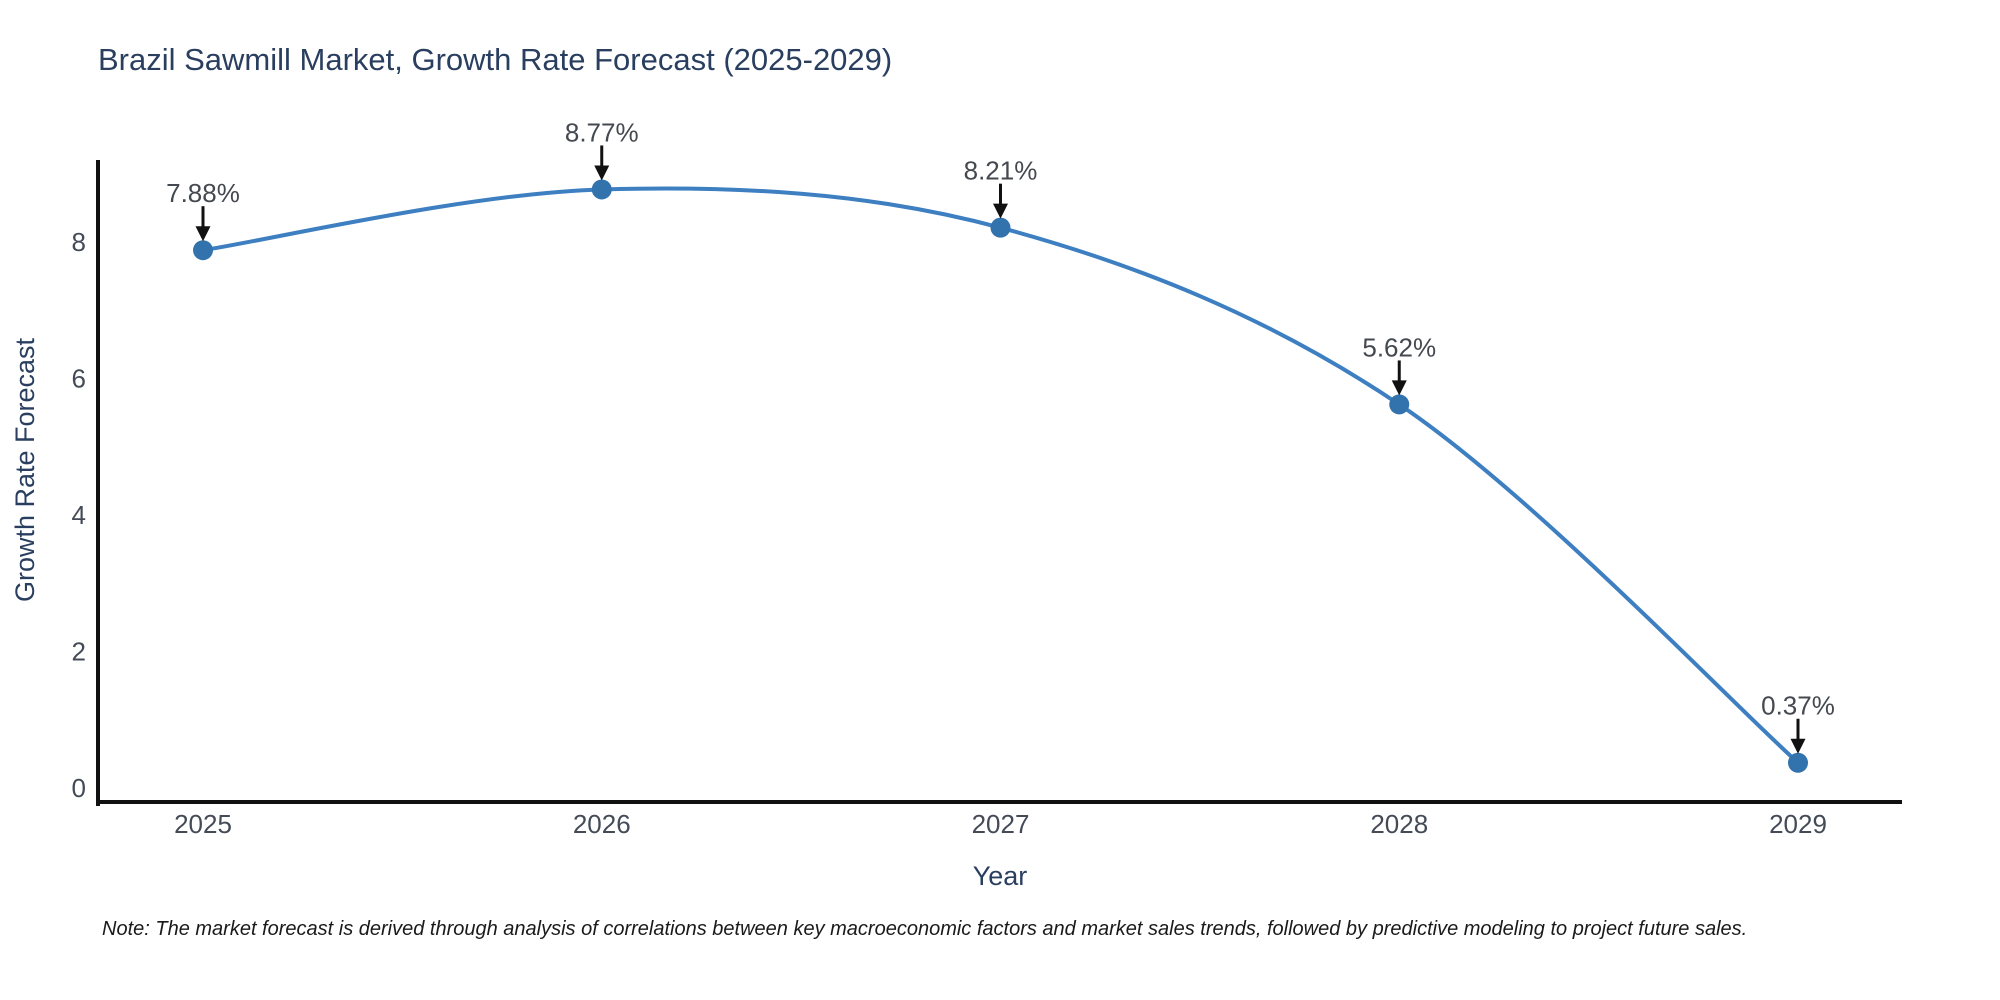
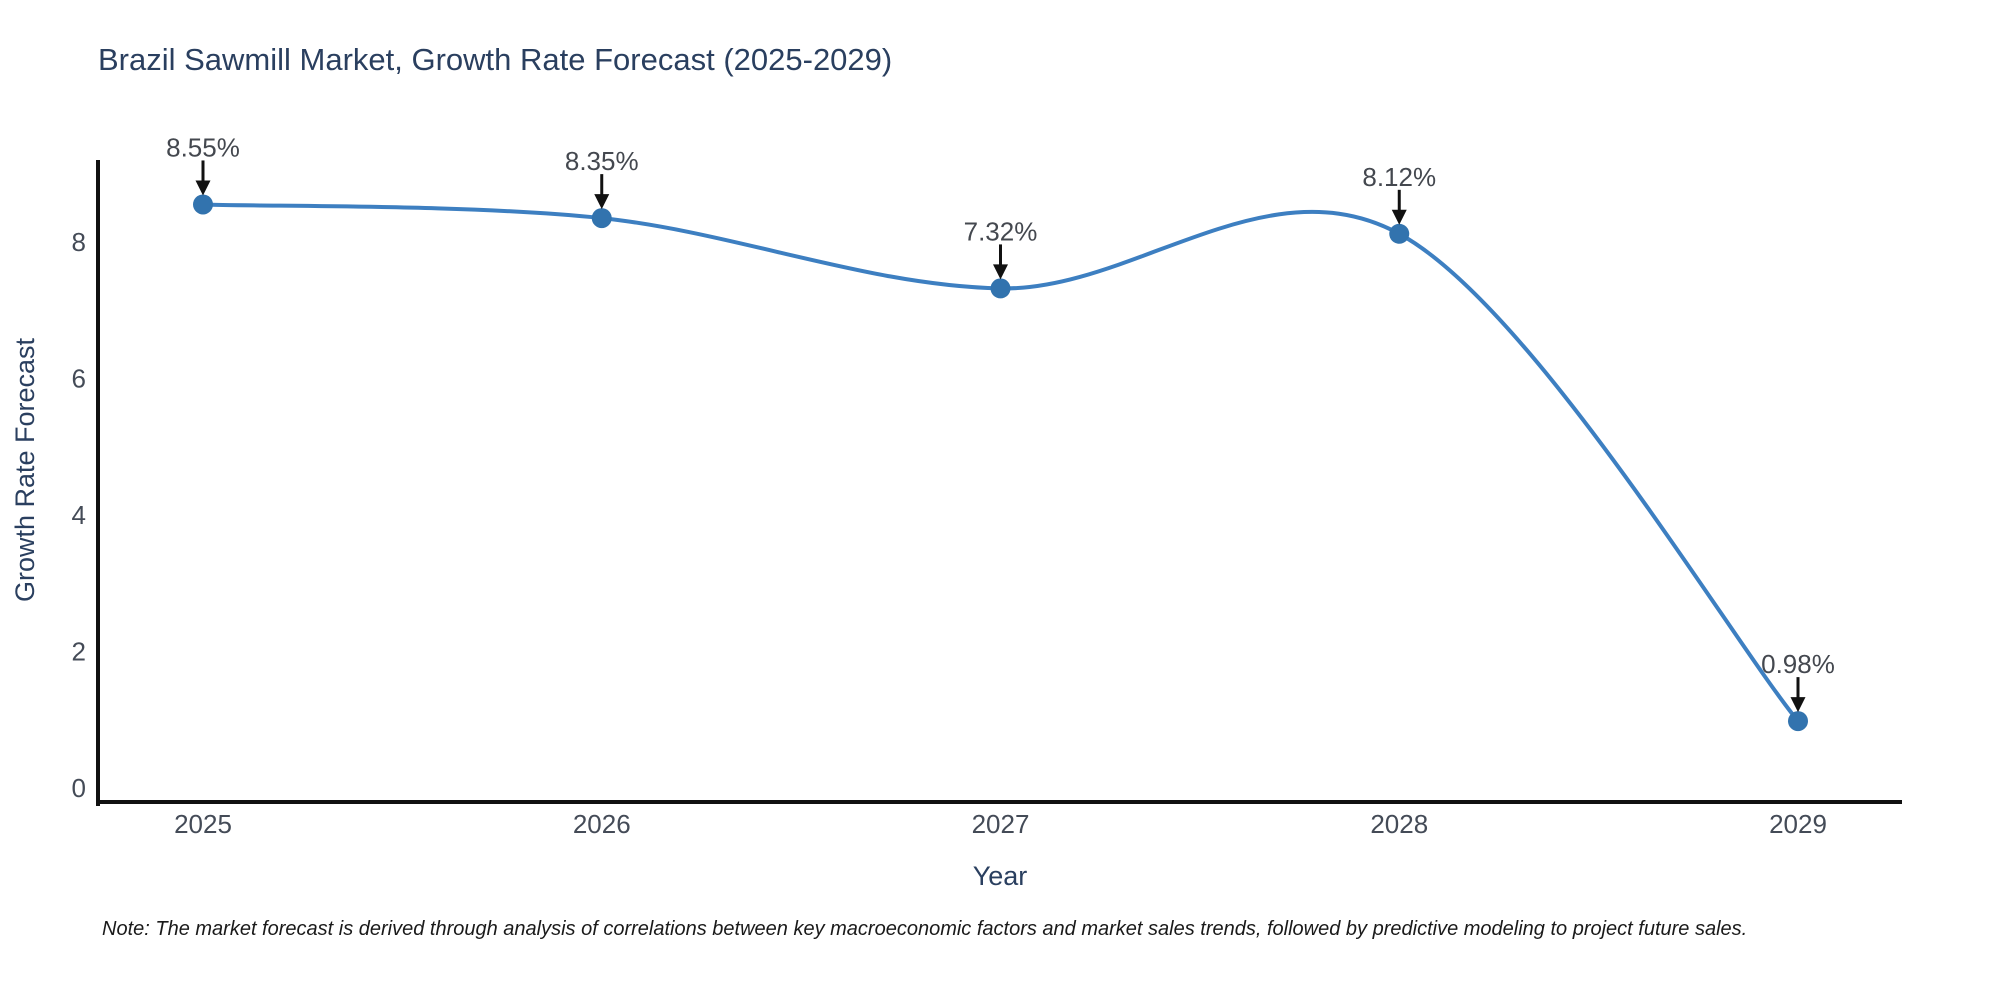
2025: 7.88% -> 8.55%
2026: 8.77% -> 8.35%
2027: 8.21% -> 7.32%
2028: 5.62% -> 8.12%
2029: 0.37% -> 0.98%
